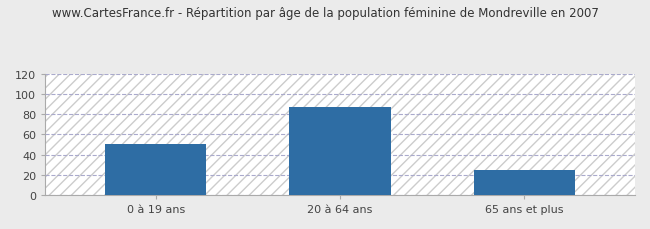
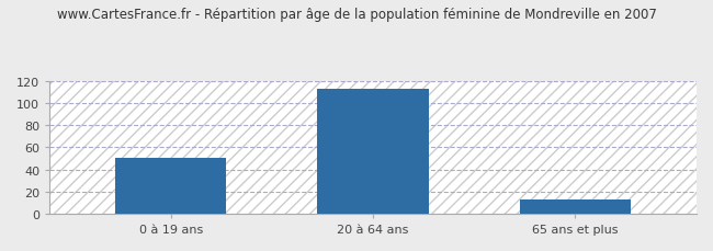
20 à 64 ans: 87 -> 113
65 ans et plus: 25 -> 13
